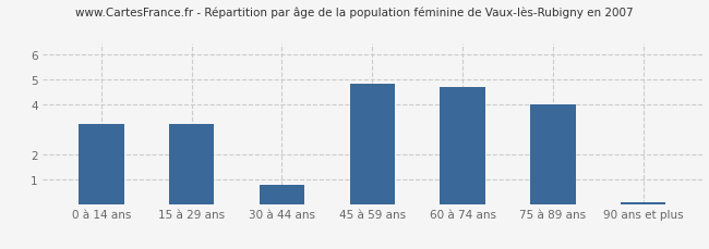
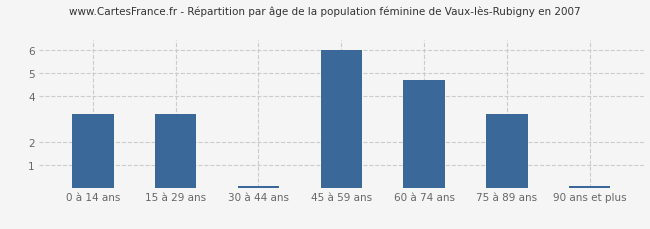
30 à 44 ans: 0.75 -> 0.07
45 à 59 ans: 4.80 -> 6.00
75 à 89 ans: 4.00 -> 3.20
